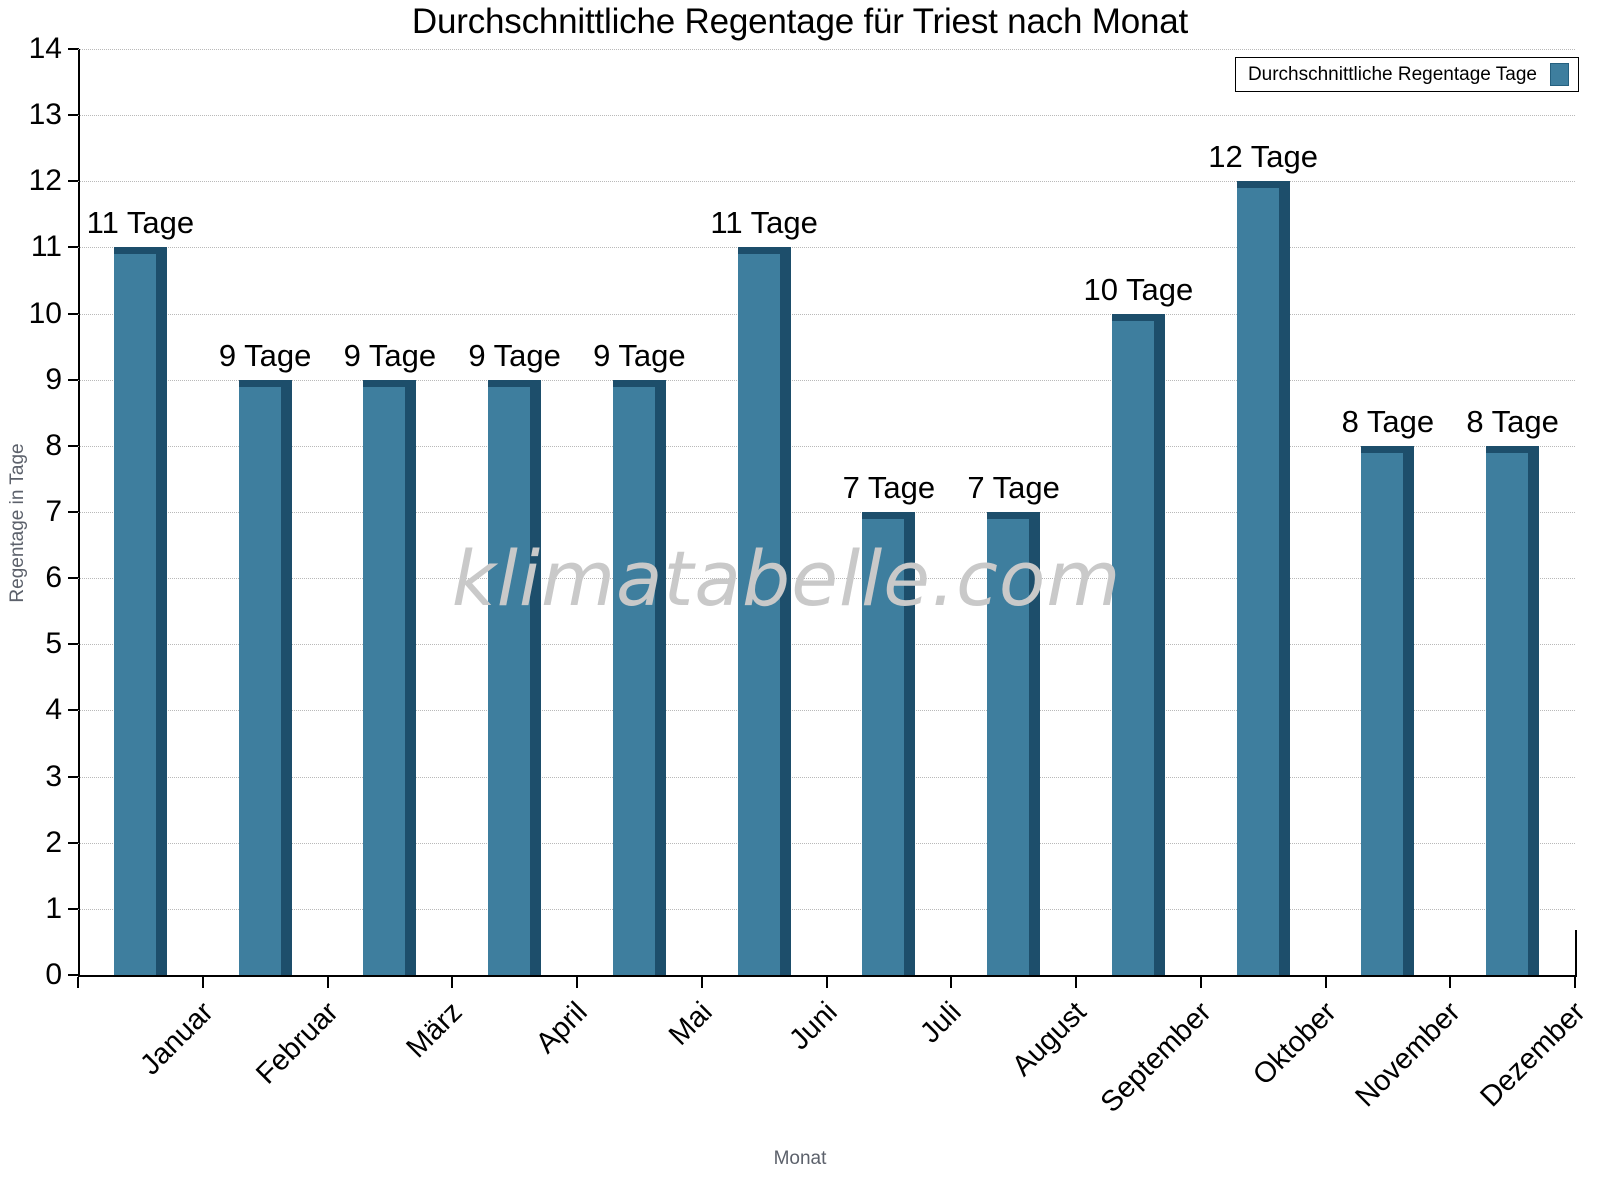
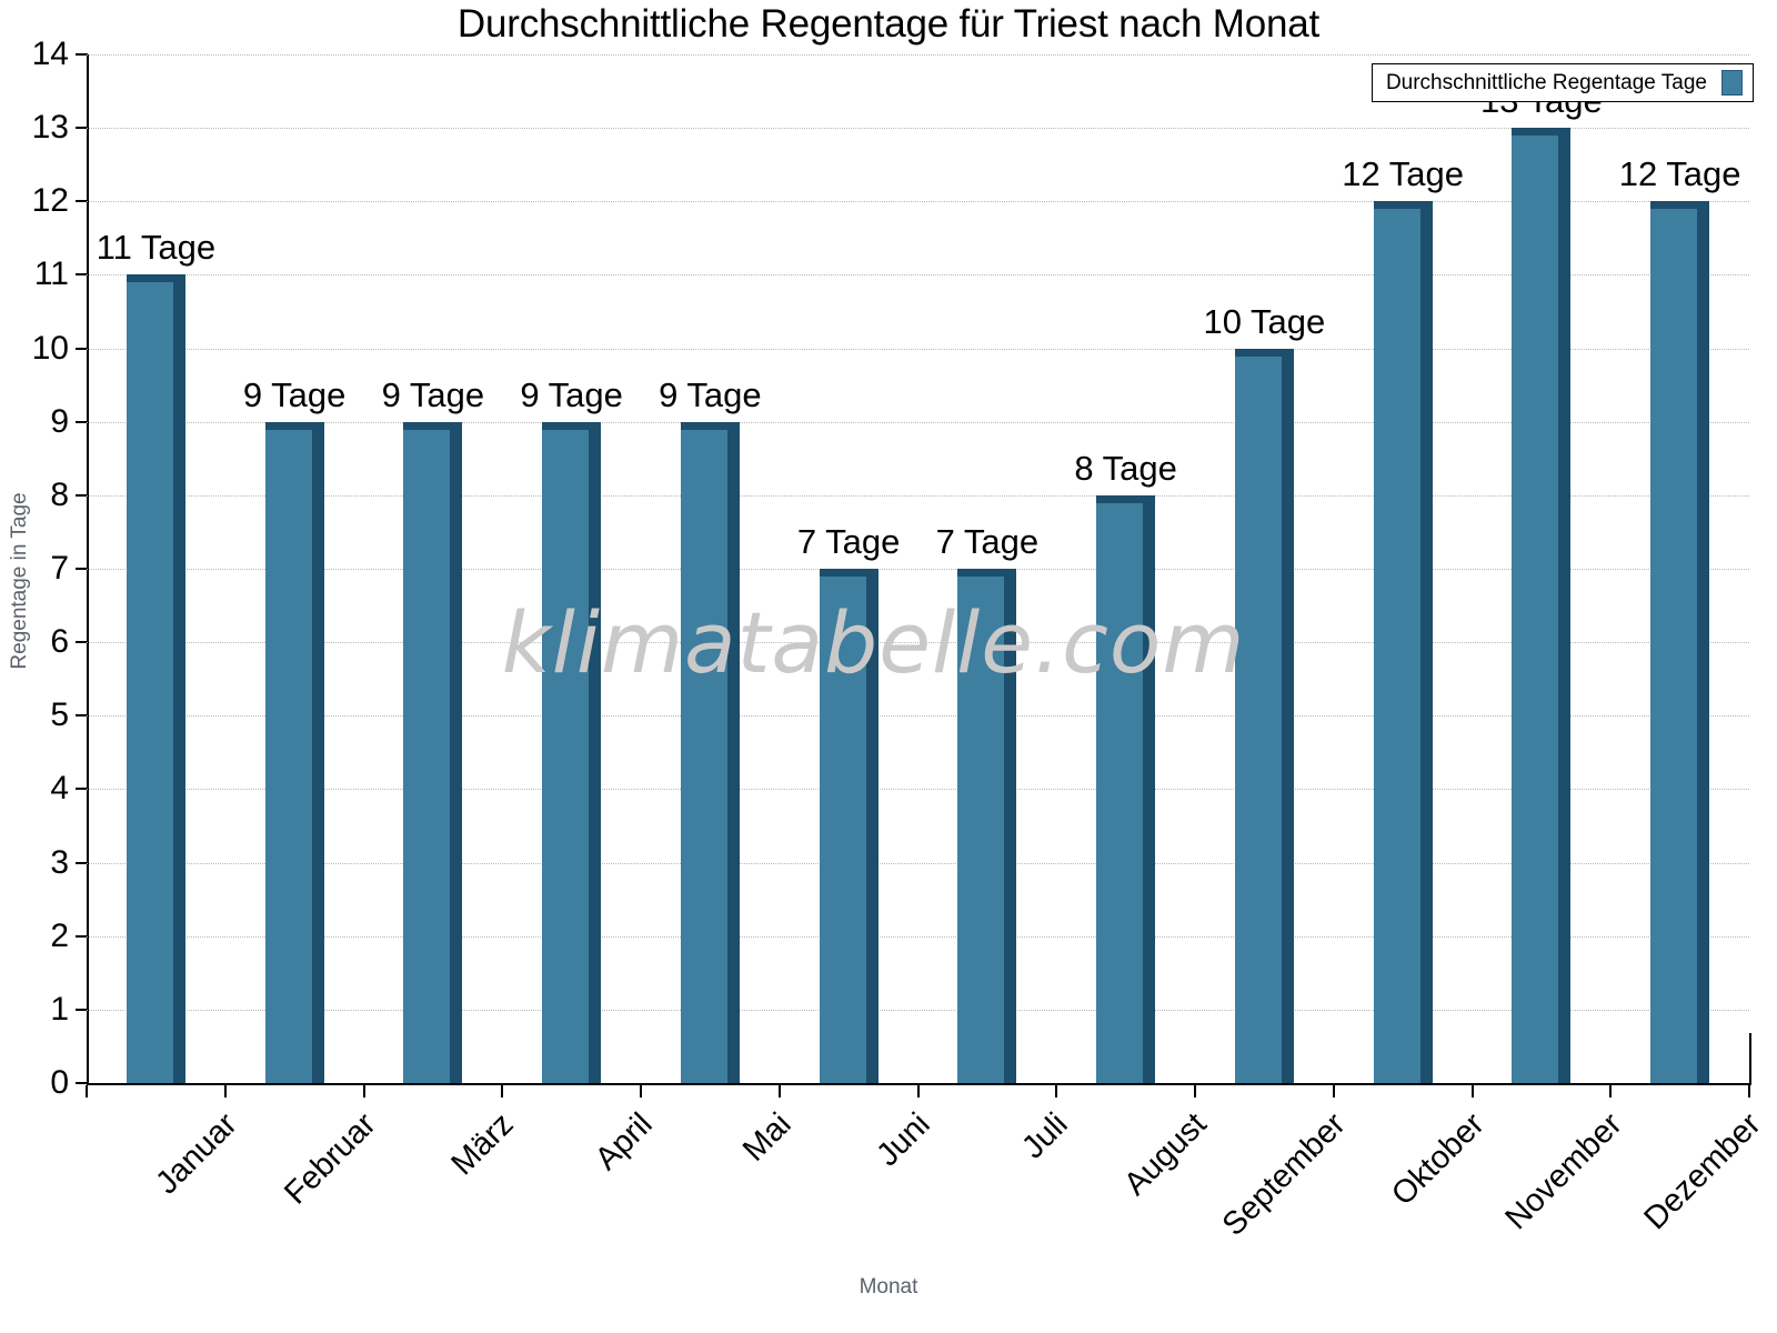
Juni: 11 -> 7
August: 7 -> 8
November: 8 -> 13
Dezember: 8 -> 12
